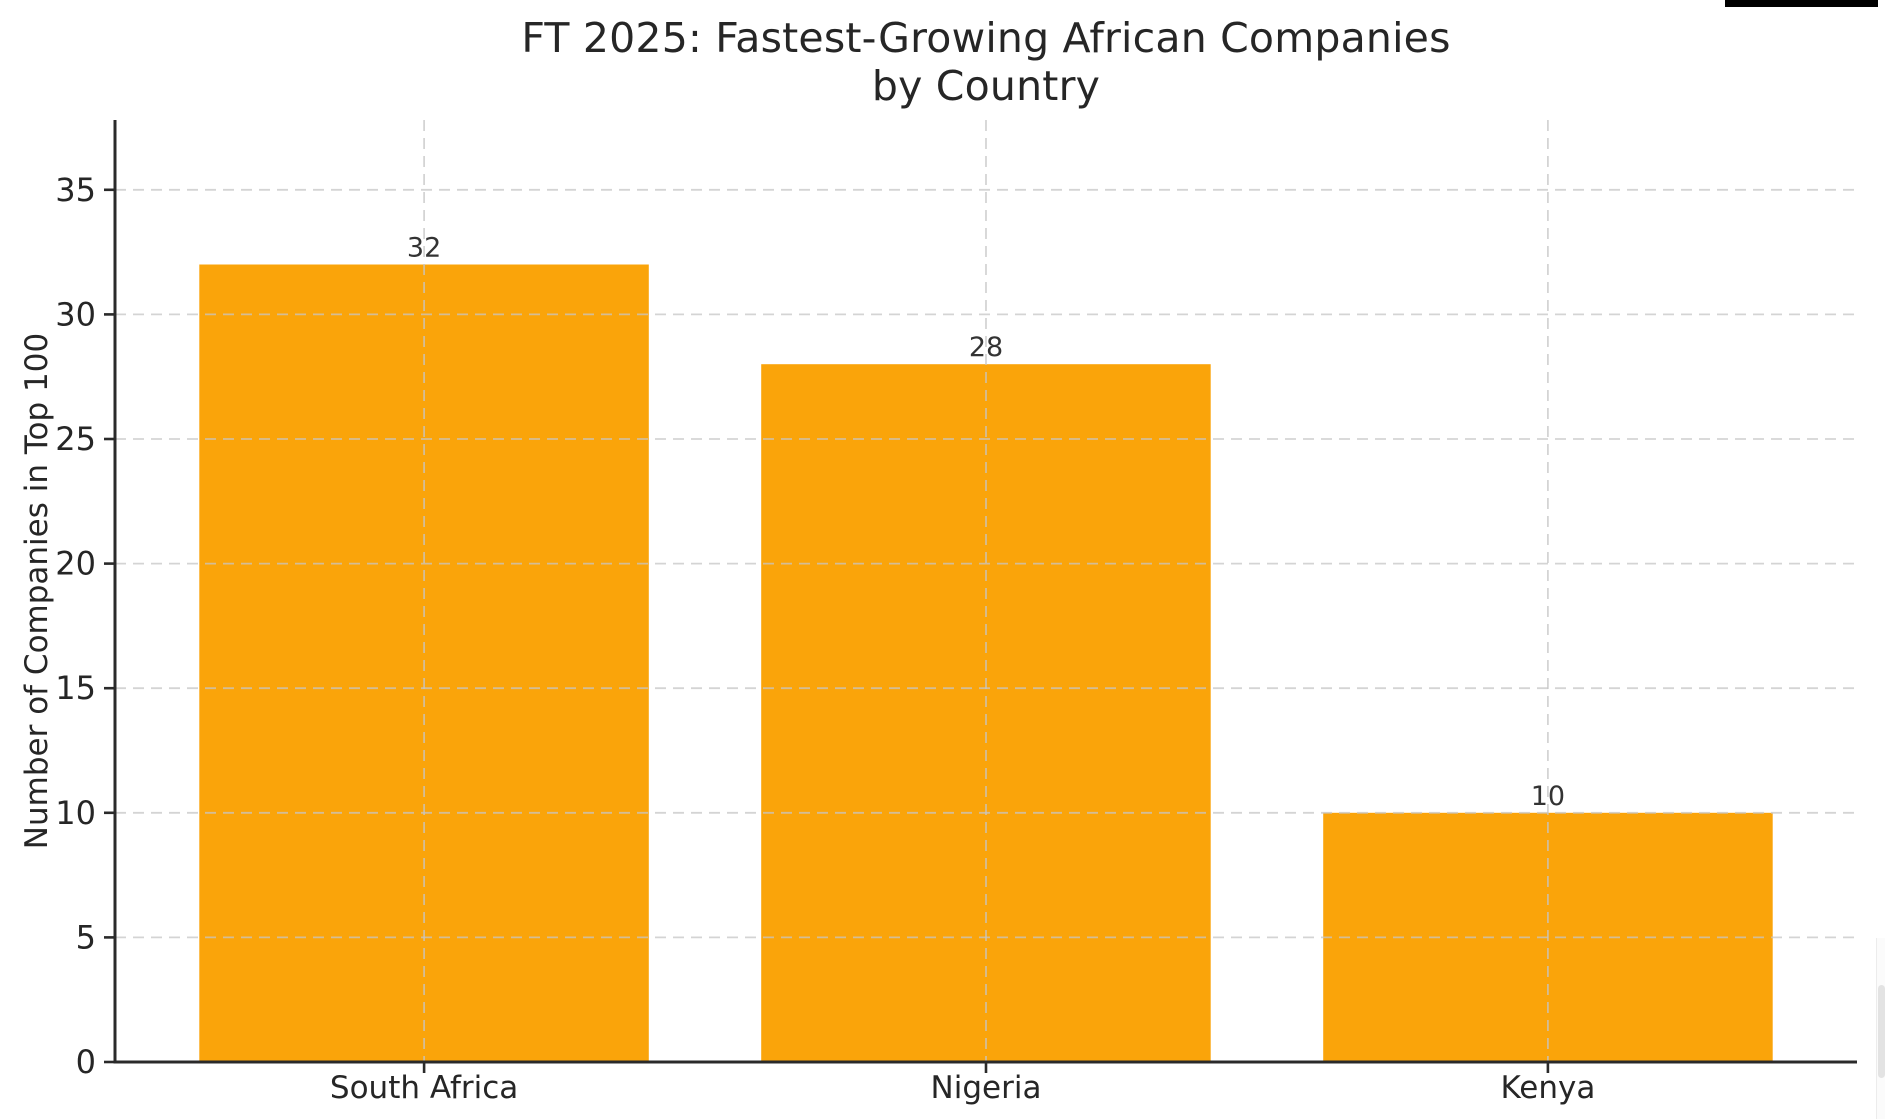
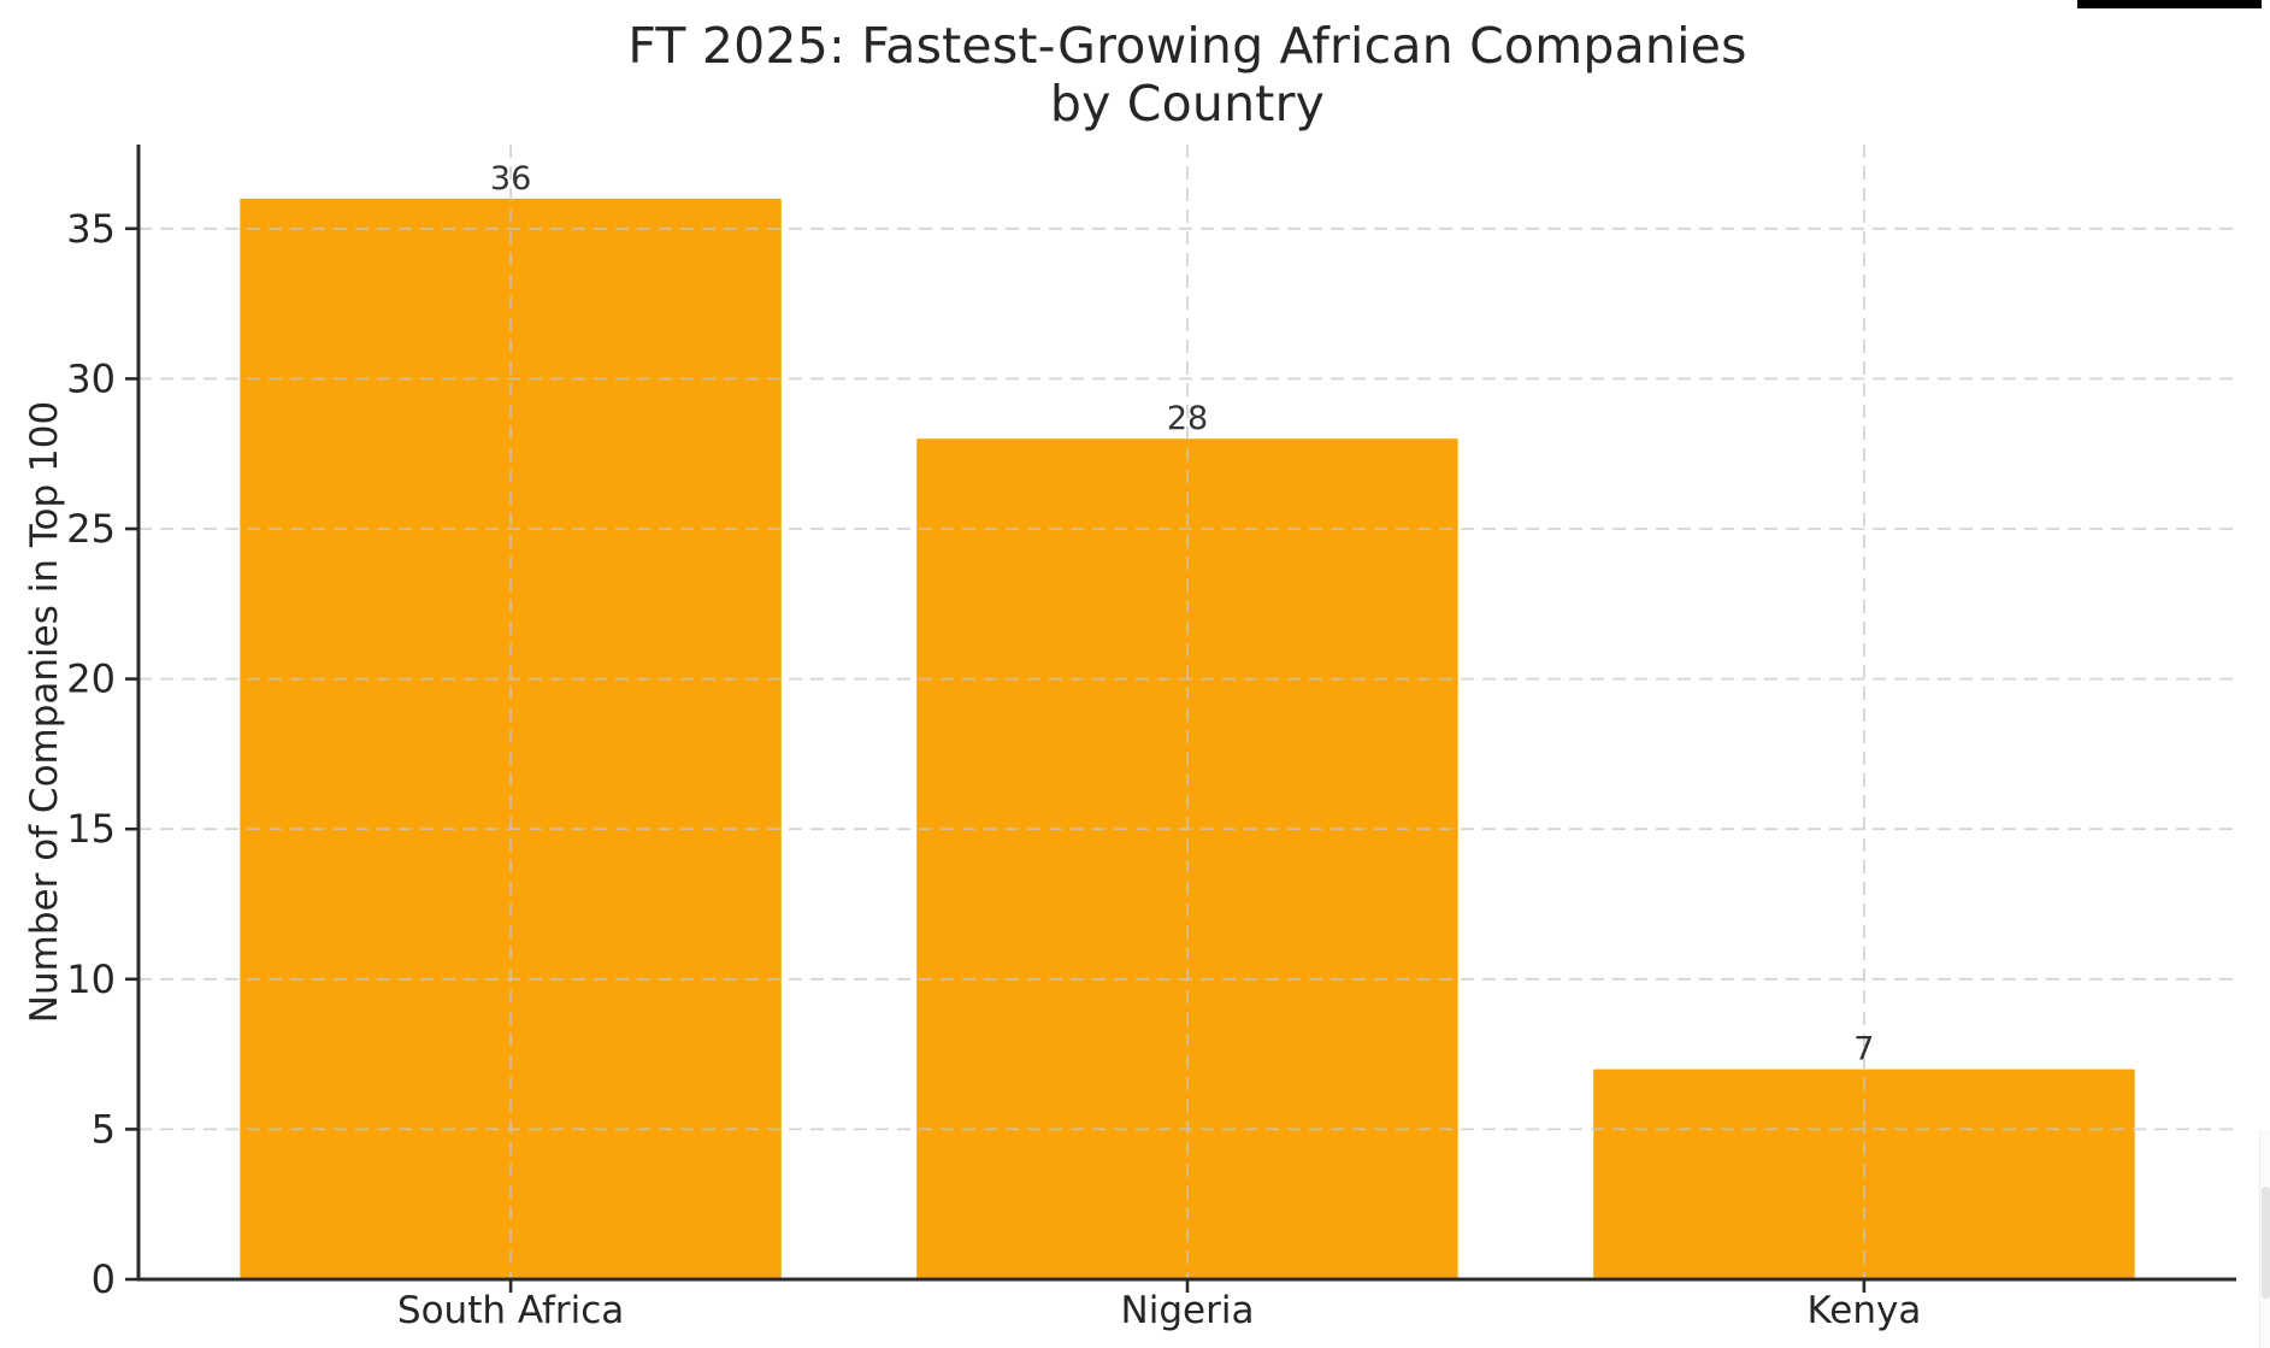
South Africa: 32 -> 36
Kenya: 10 -> 7
